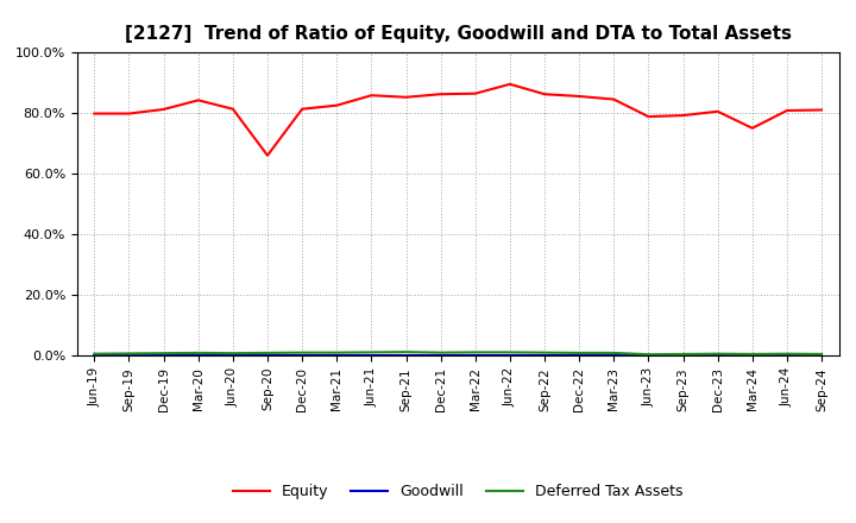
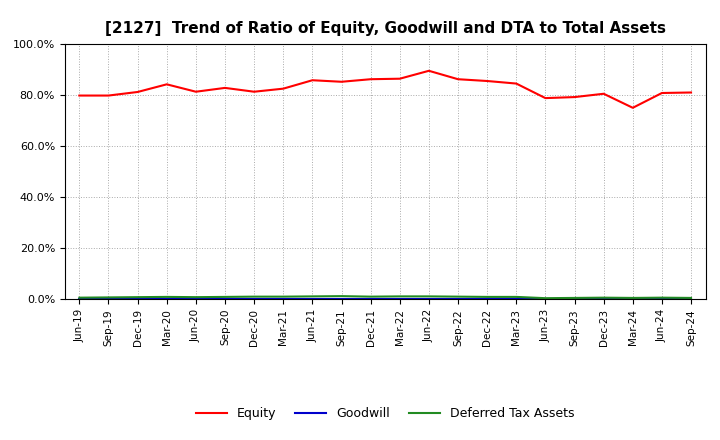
Equity/Sep-20: 66.0% -> 82.8%
